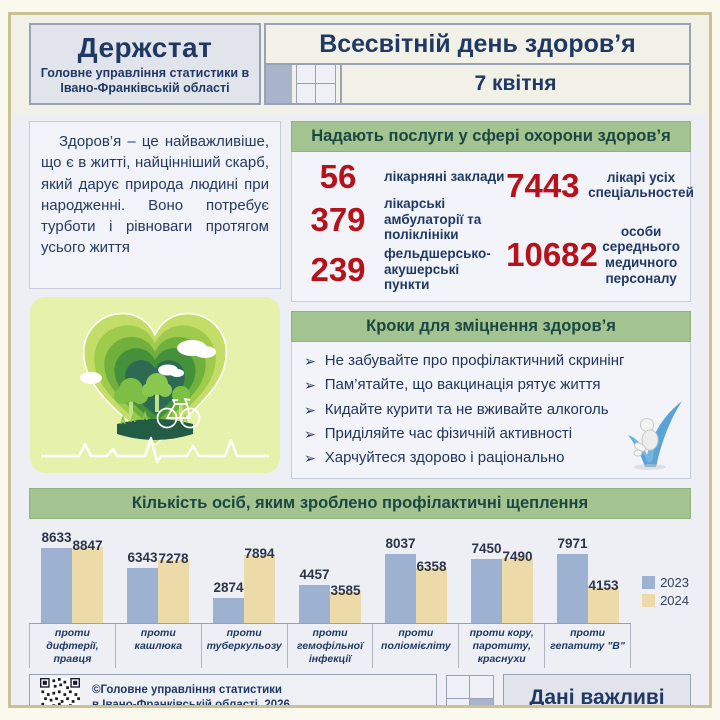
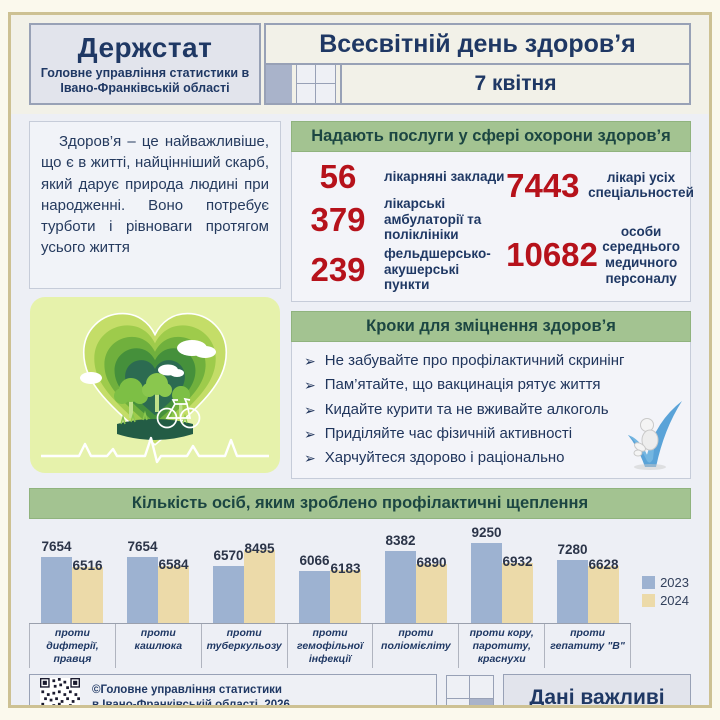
2023/проти дифтерії, правця: 8633 -> 7654
2024/проти дифтерії, правця: 8847 -> 6516
2023/проти кашлюка: 6343 -> 7654
2024/проти кашлюка: 7278 -> 6584
2023/проти туберкульозу: 2874 -> 6570
2024/проти туберкульозу: 7894 -> 8495
2023/проти гемофільної інфекції: 4457 -> 6066
2024/проти гемофільної інфекції: 3585 -> 6183
2023/проти поліомієліту: 8037 -> 8382
2024/проти поліомієліту: 6358 -> 6890
2023/проти кору, паротиту, краснухи: 7450 -> 9250
2024/проти кору, паротиту, краснухи: 7490 -> 6932
2023/проти гепатиту "В": 7971 -> 7280
2024/проти гепатиту "В": 4153 -> 6628
